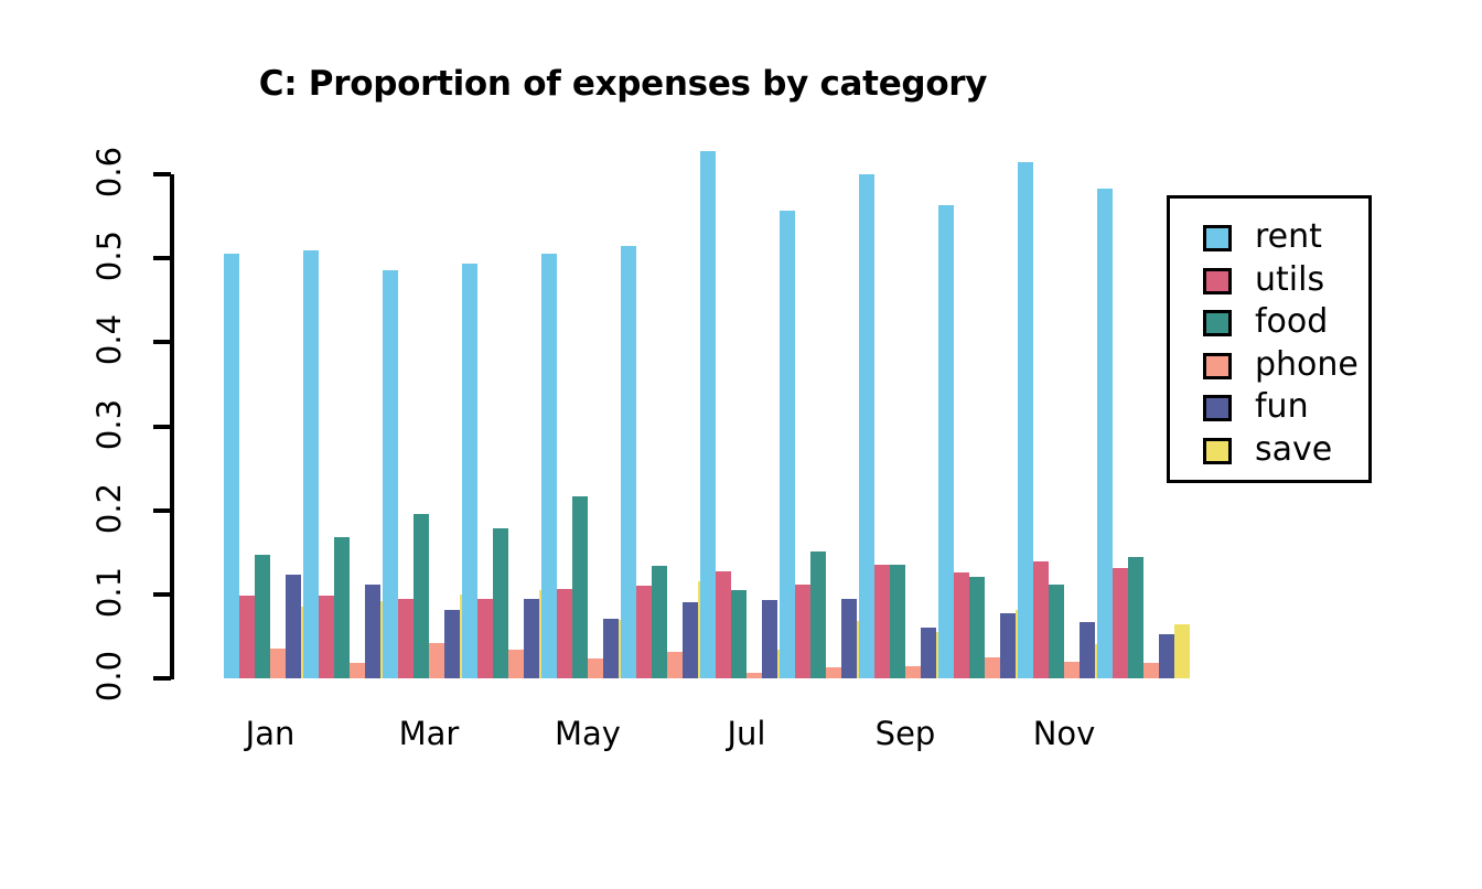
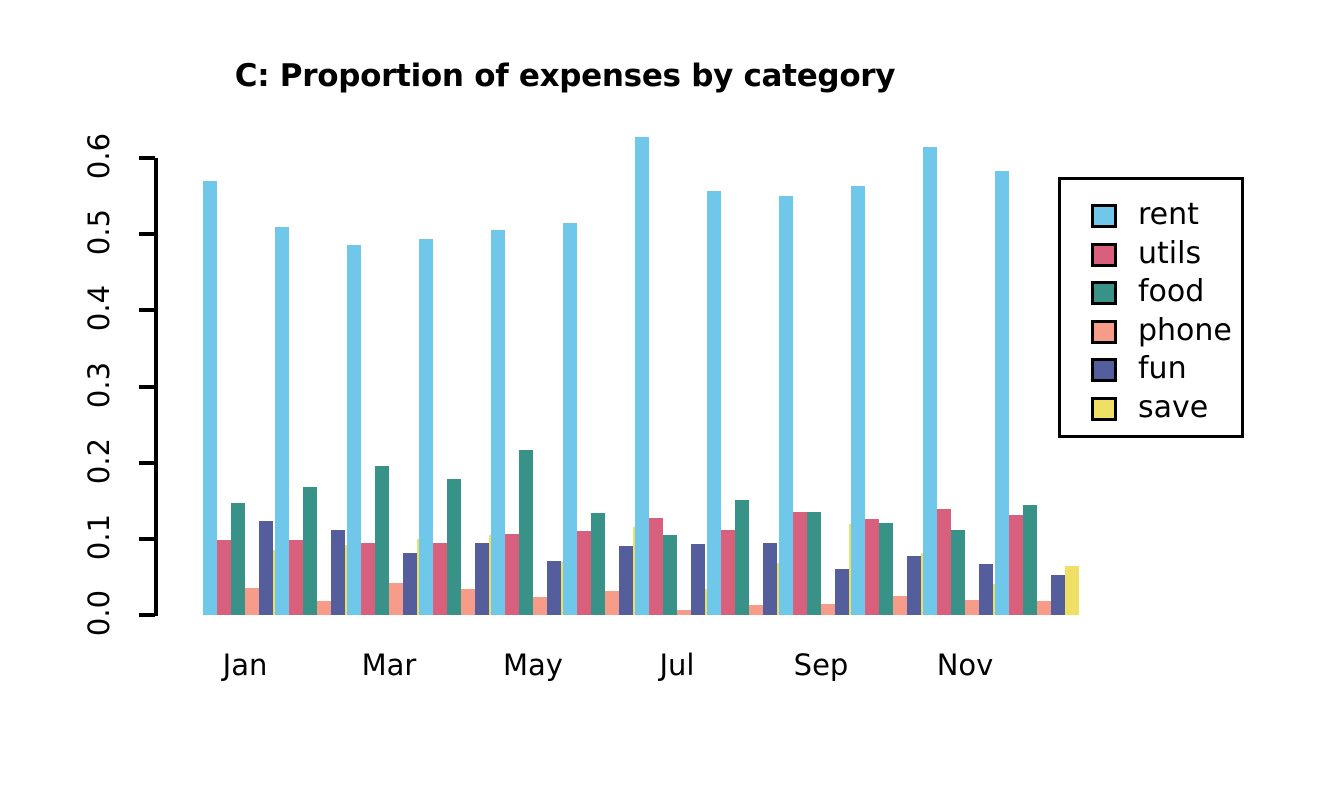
rent/Jan: 0.51 -> 0.57
rent/Sep: 0.60 -> 0.55
save/Sep: 0.06 -> 0.12
